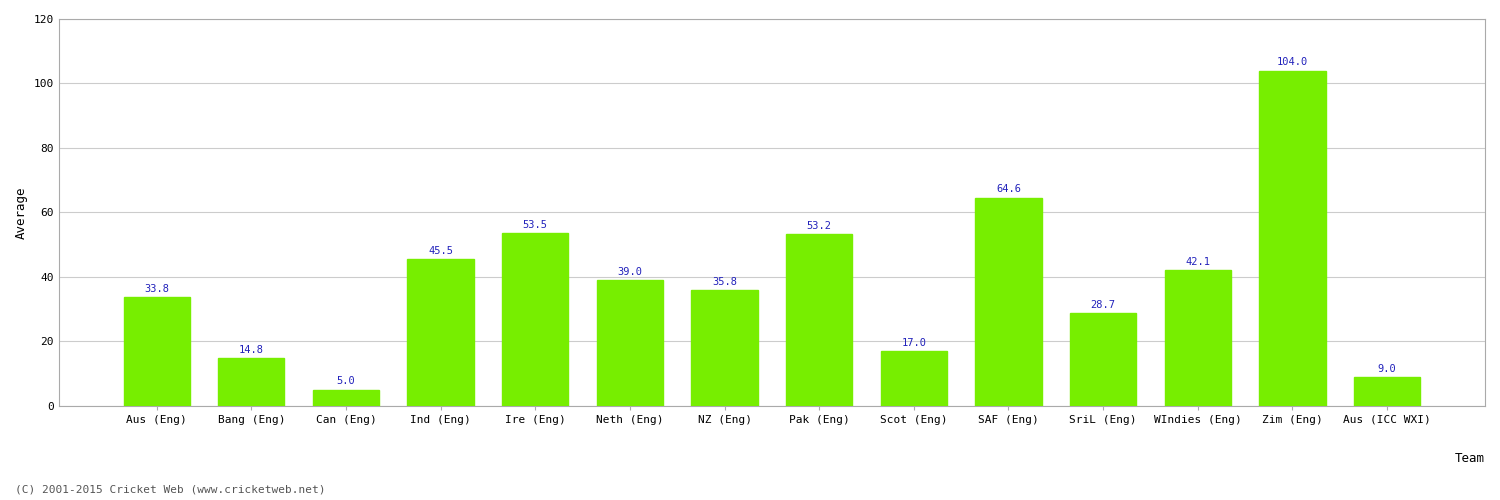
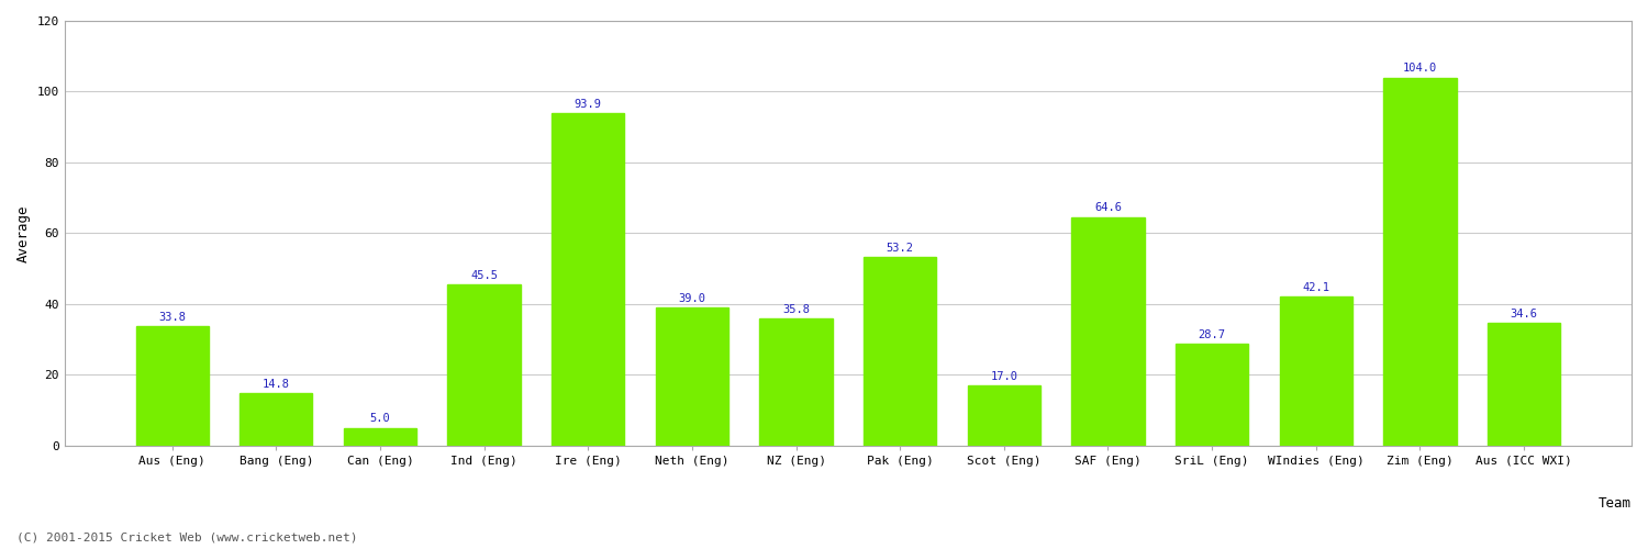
Ire (Eng): 53.5 -> 93.9
Aus (ICC WXI): 9.0 -> 34.6
